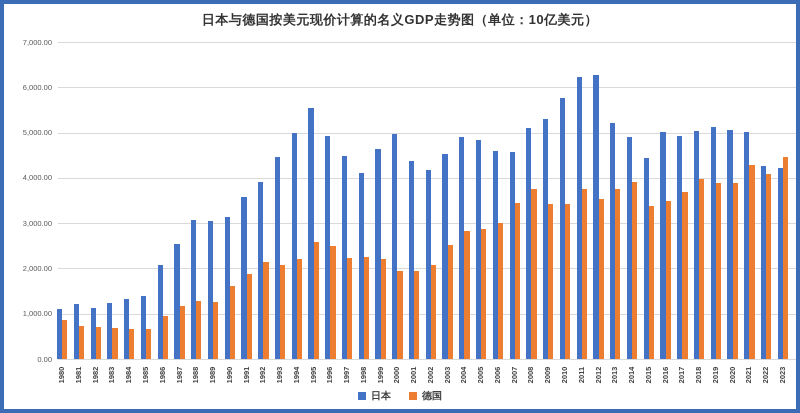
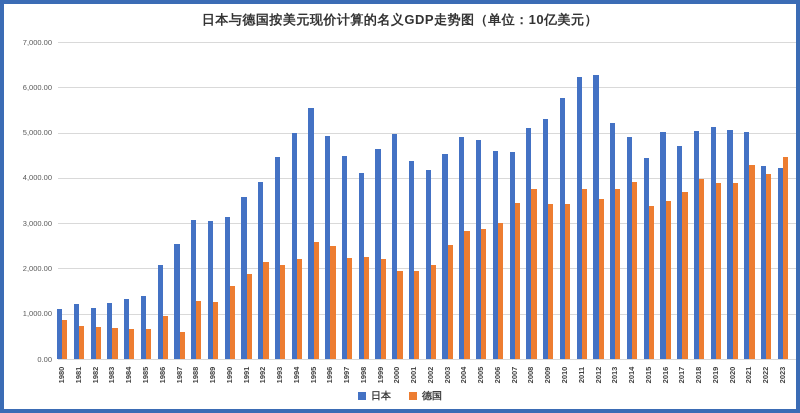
德国/1987: 1200 -> 600
日本/2017: 4900 -> 4700
